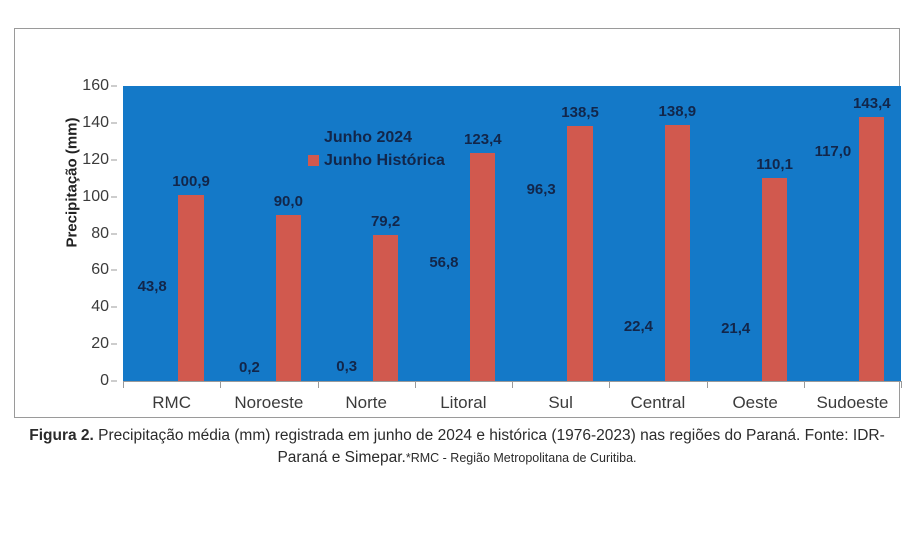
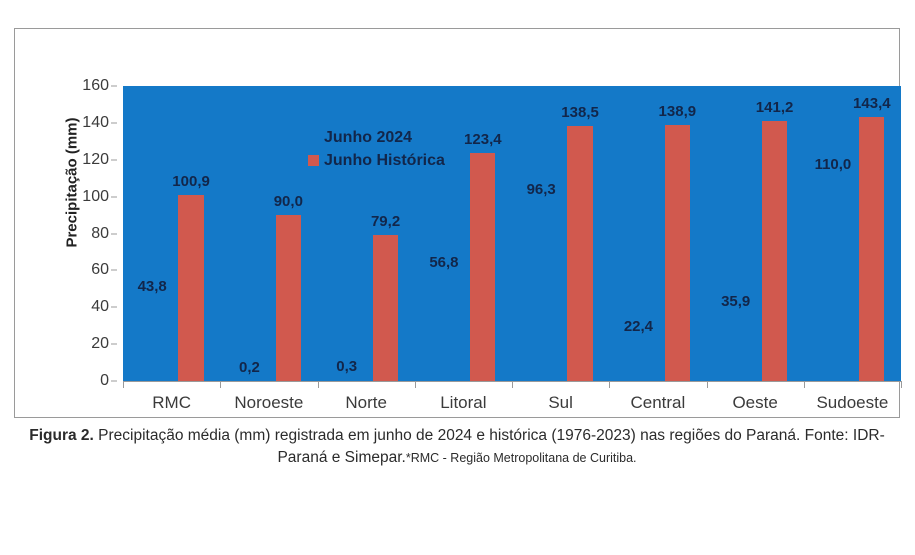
Junho 2024/Oeste: 21,4 -> 35,9
Junho Histórica/Oeste: 110,1 -> 141,2
Junho 2024/Sudoeste: 117,0 -> 110,0
